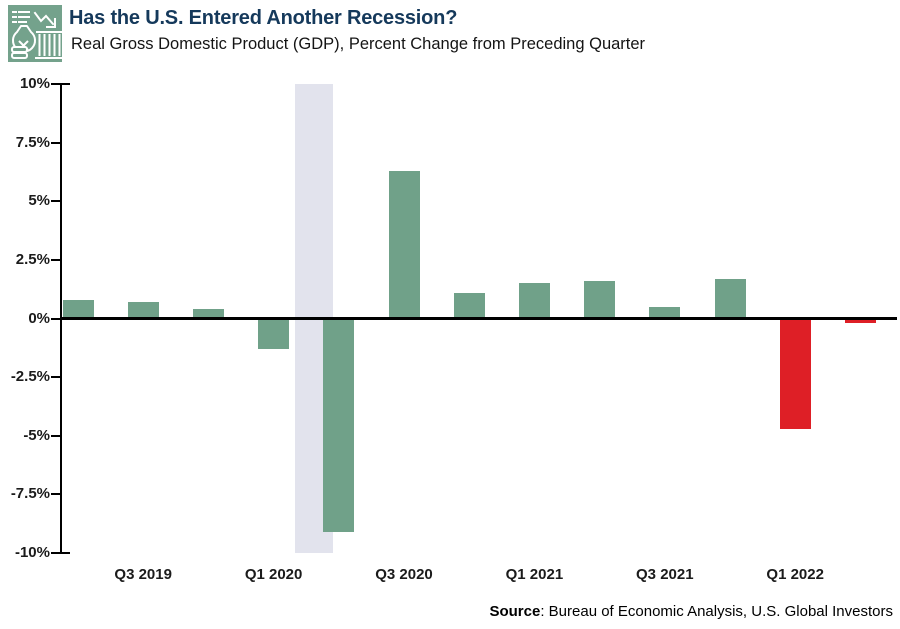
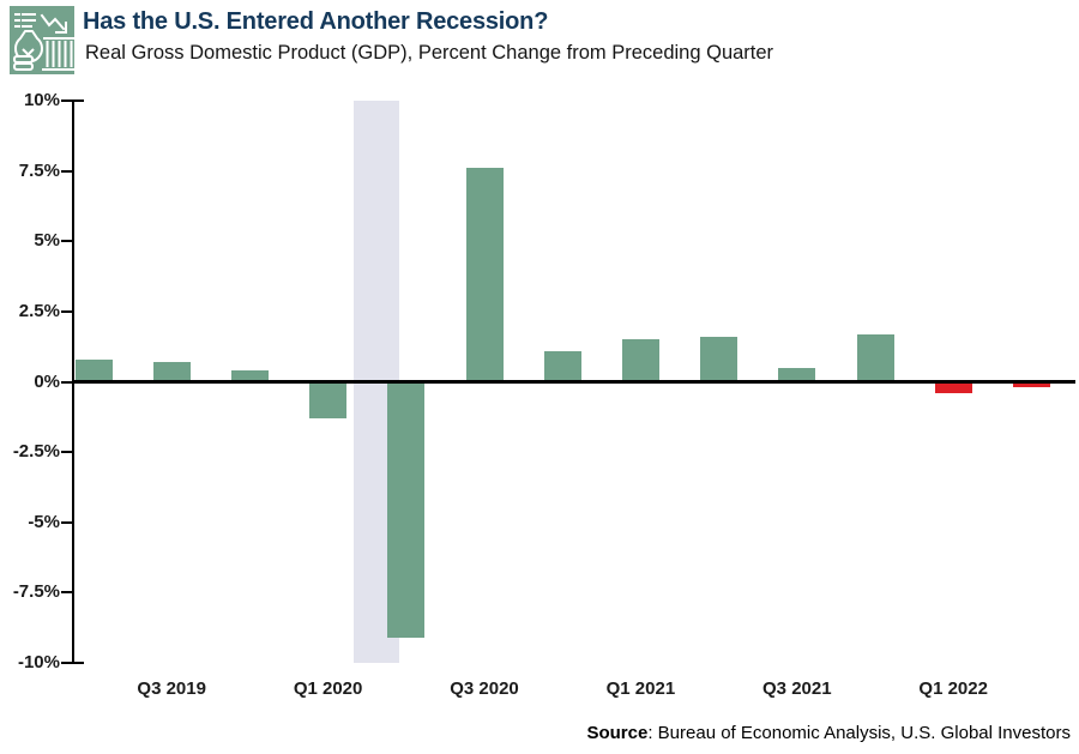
Q3 2020: 6.3% -> 7.6%
Q1 2022: -4.7% -> -0.4%
